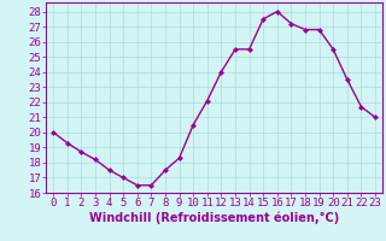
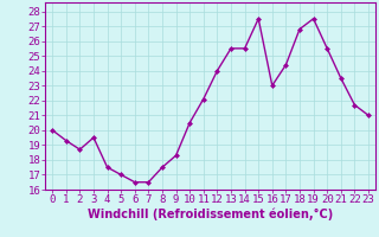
3: 18.2 -> 19.5
16: 28.0 -> 23.0
17: 27.2 -> 24.4
19: 26.8 -> 27.5
